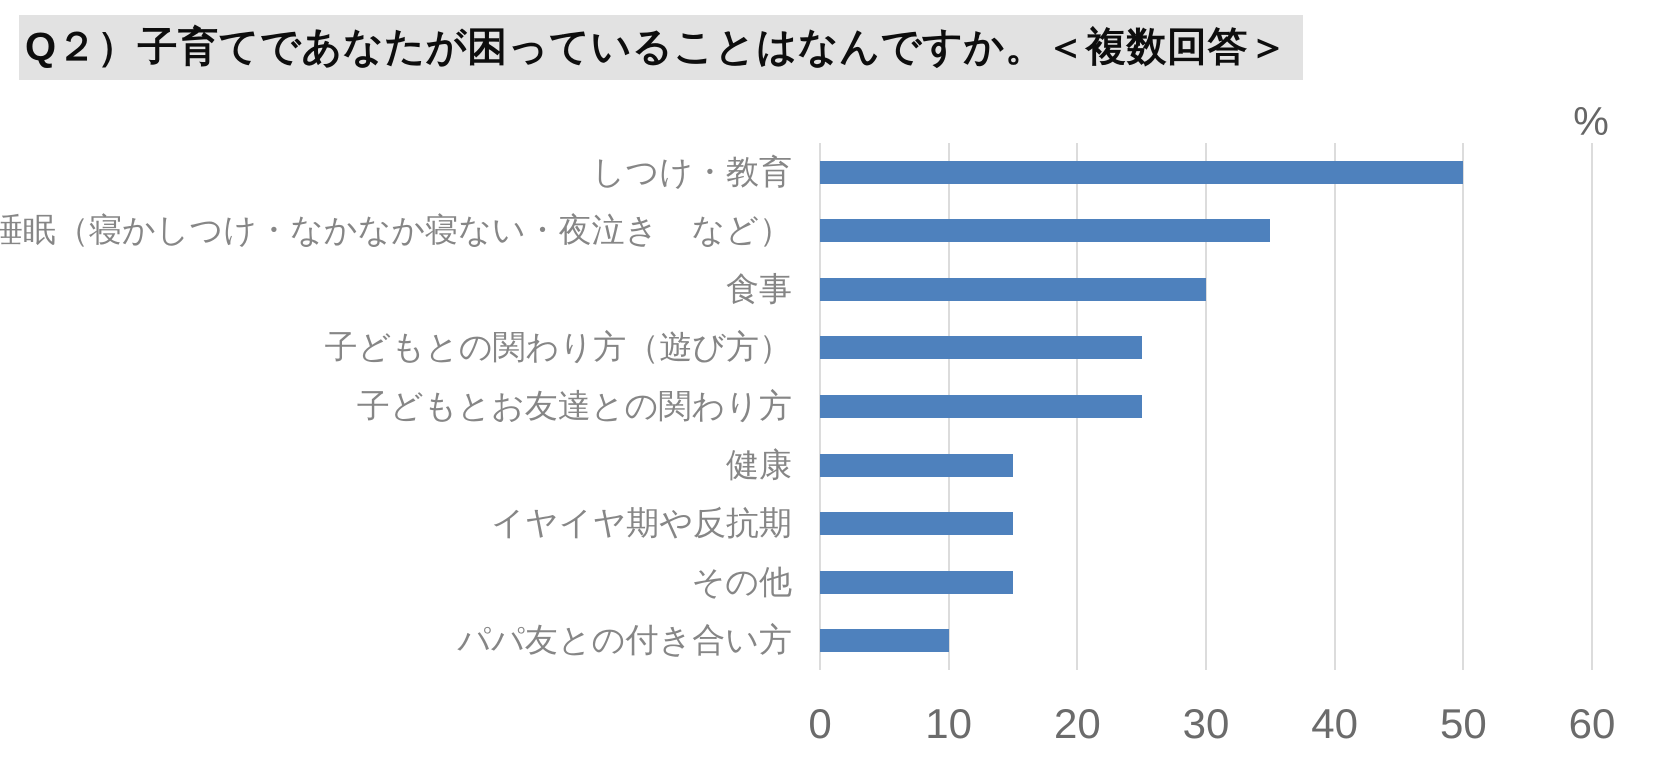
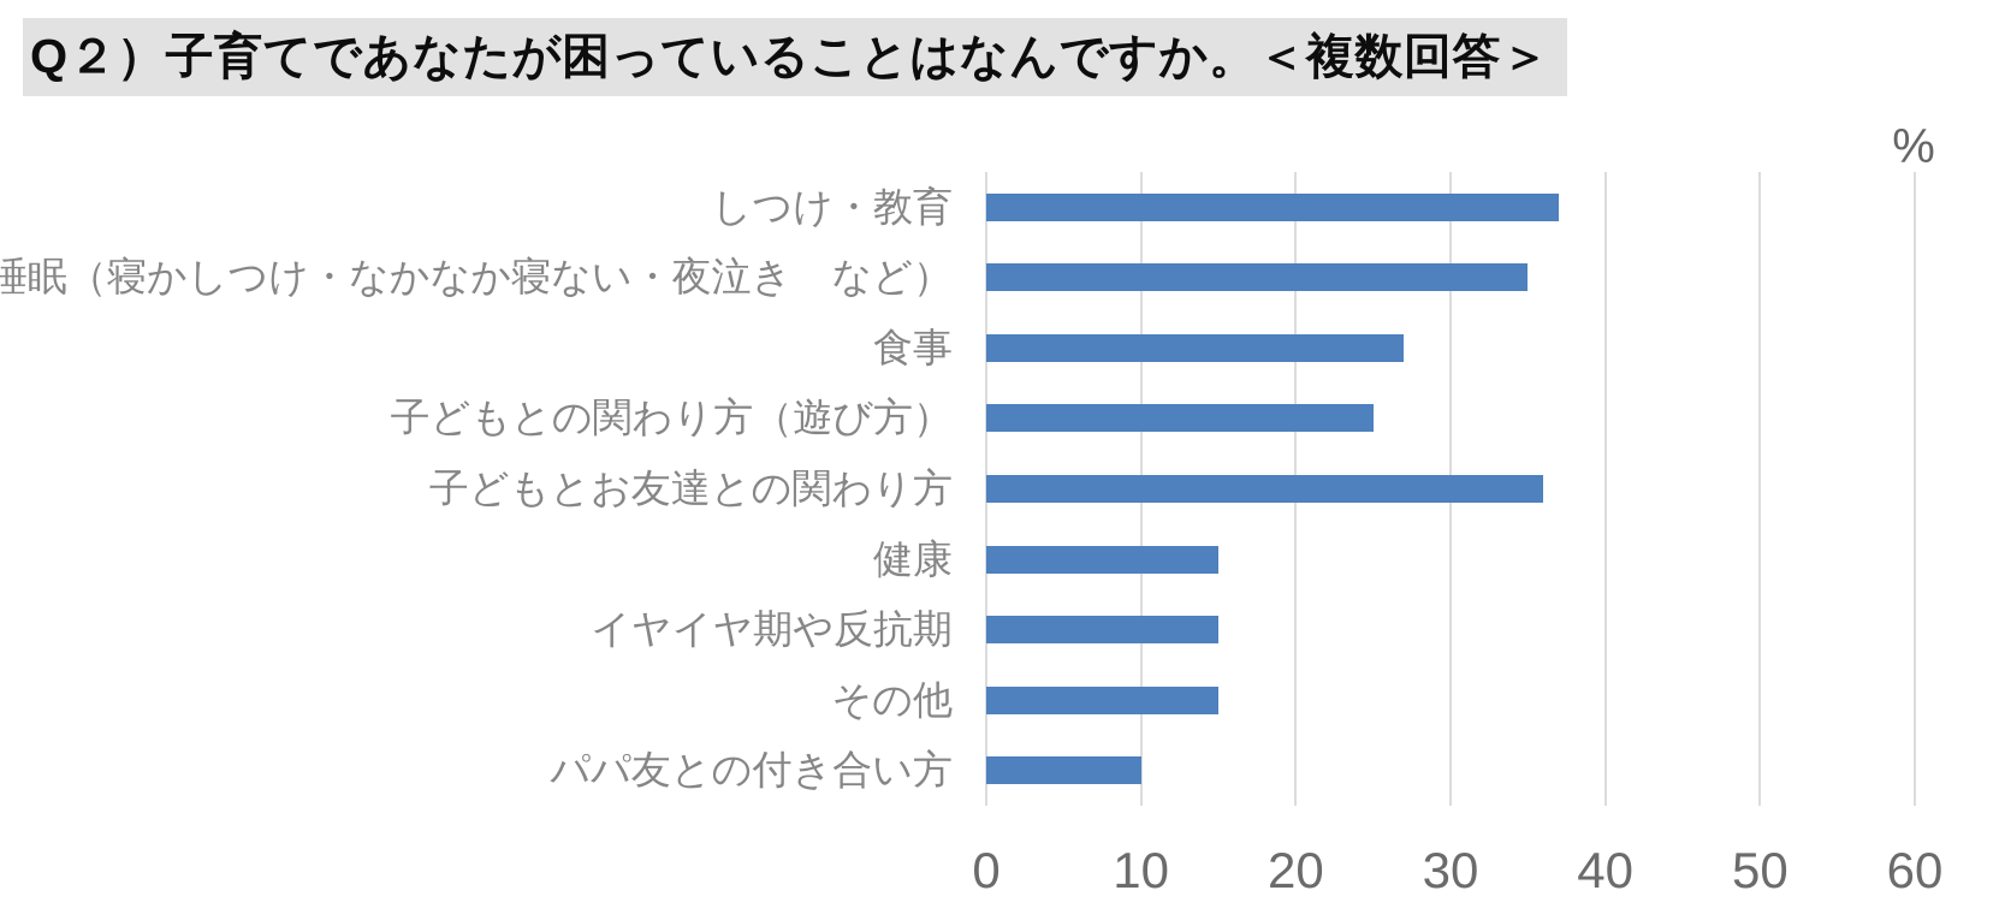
しつけ・教育: 50 -> 37
食事: 30 -> 27
子どもとお友達との関わり方: 25 -> 36
